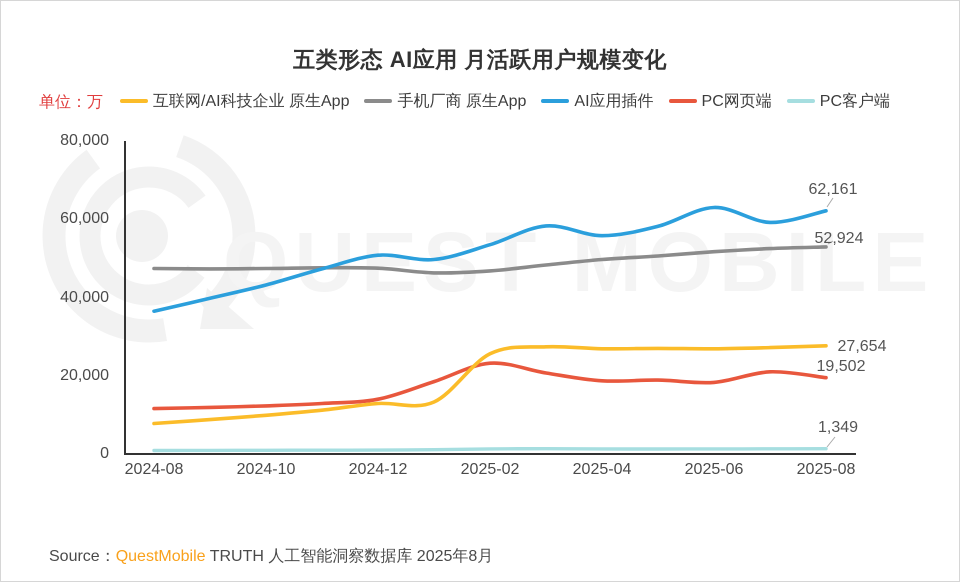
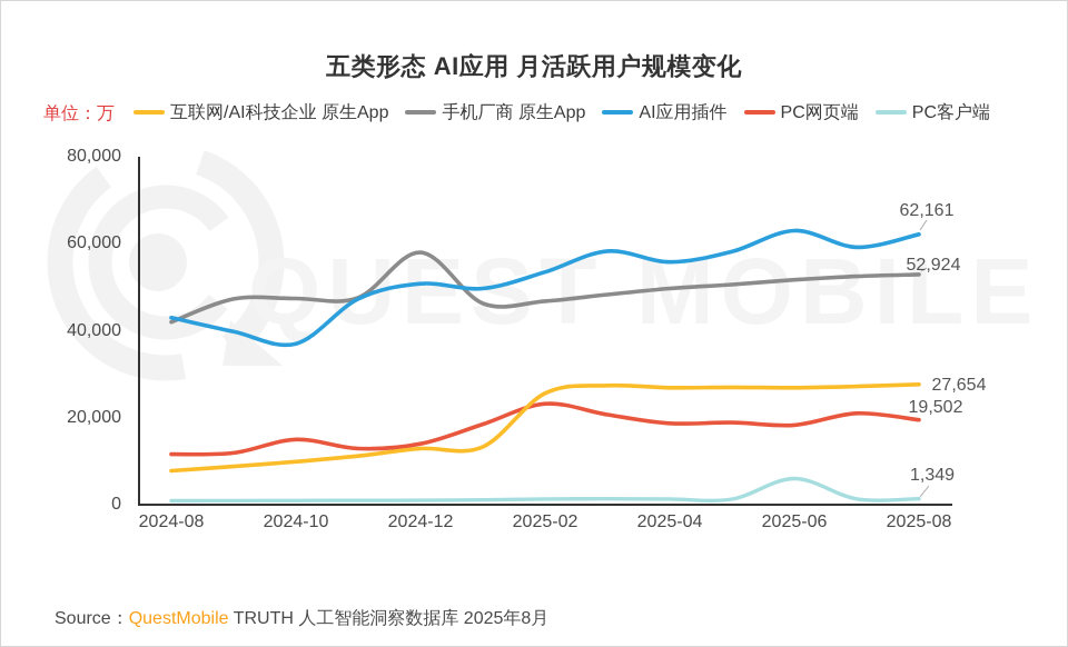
手机厂商 原生App/2024-08: 47000 -> 42000
AI应用插件/2024-08: 36000 -> 43000
AI应用插件/2024-10: 43000 -> 37000
PC网页端/2024-10: 12000 -> 15000
手机厂商 原生App/2024-12: 48000 -> 58000
PC客户端/2025-06: 1000 -> 6000
